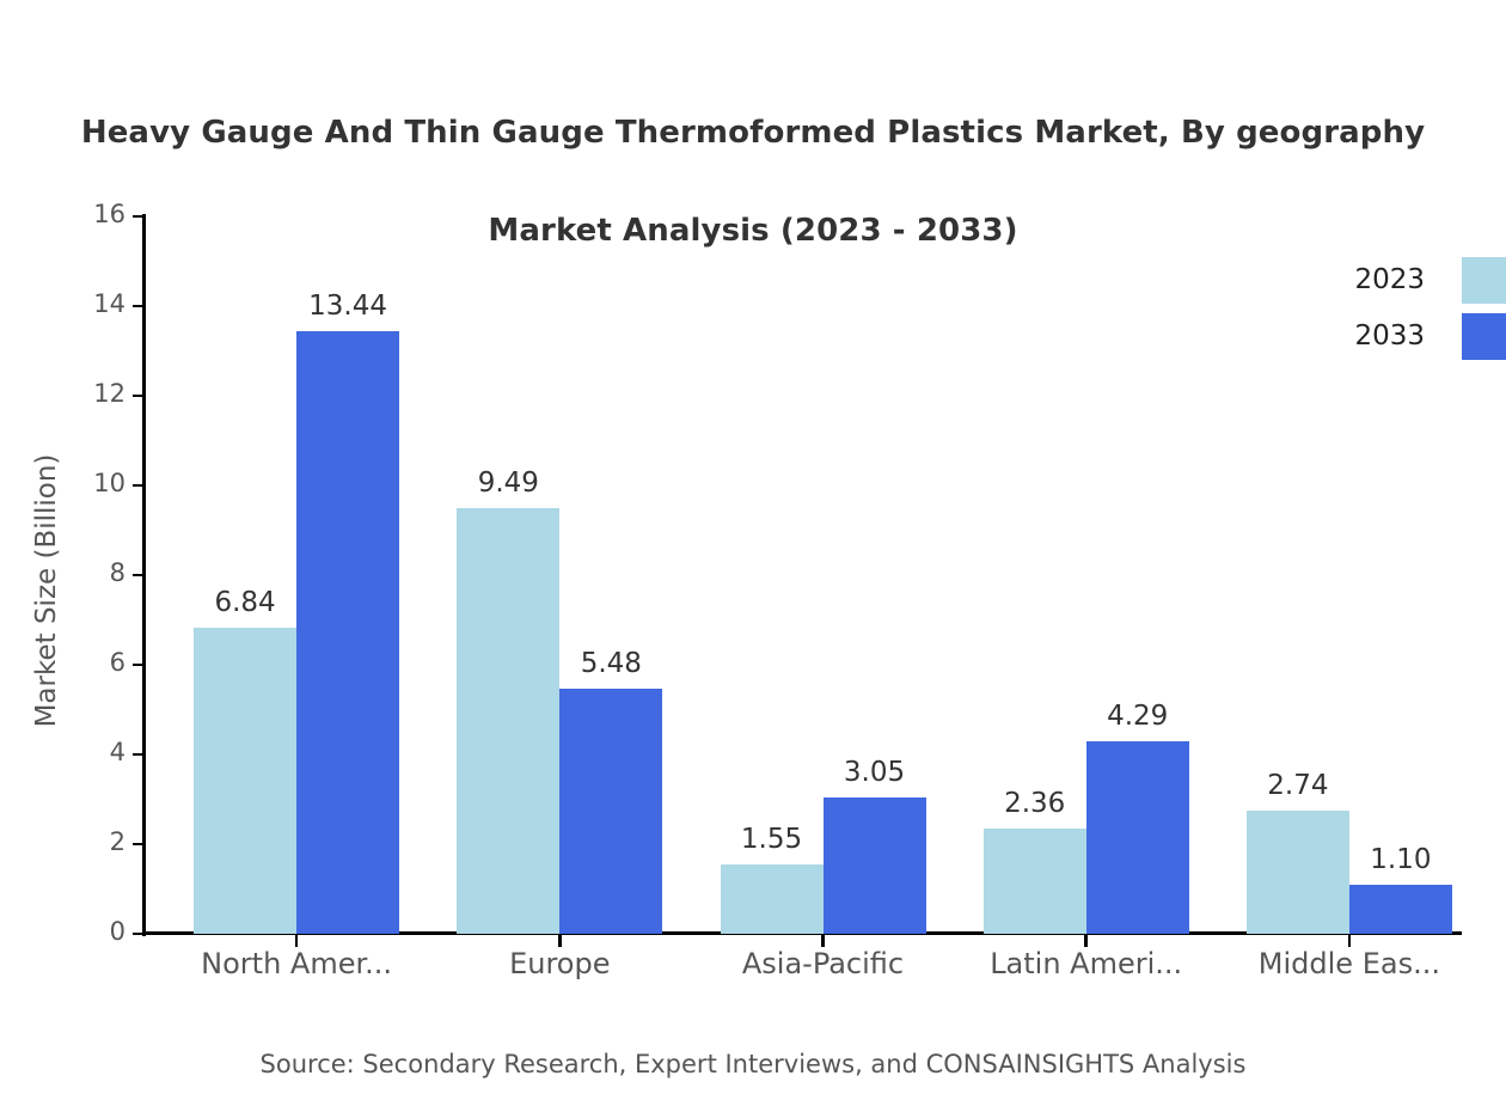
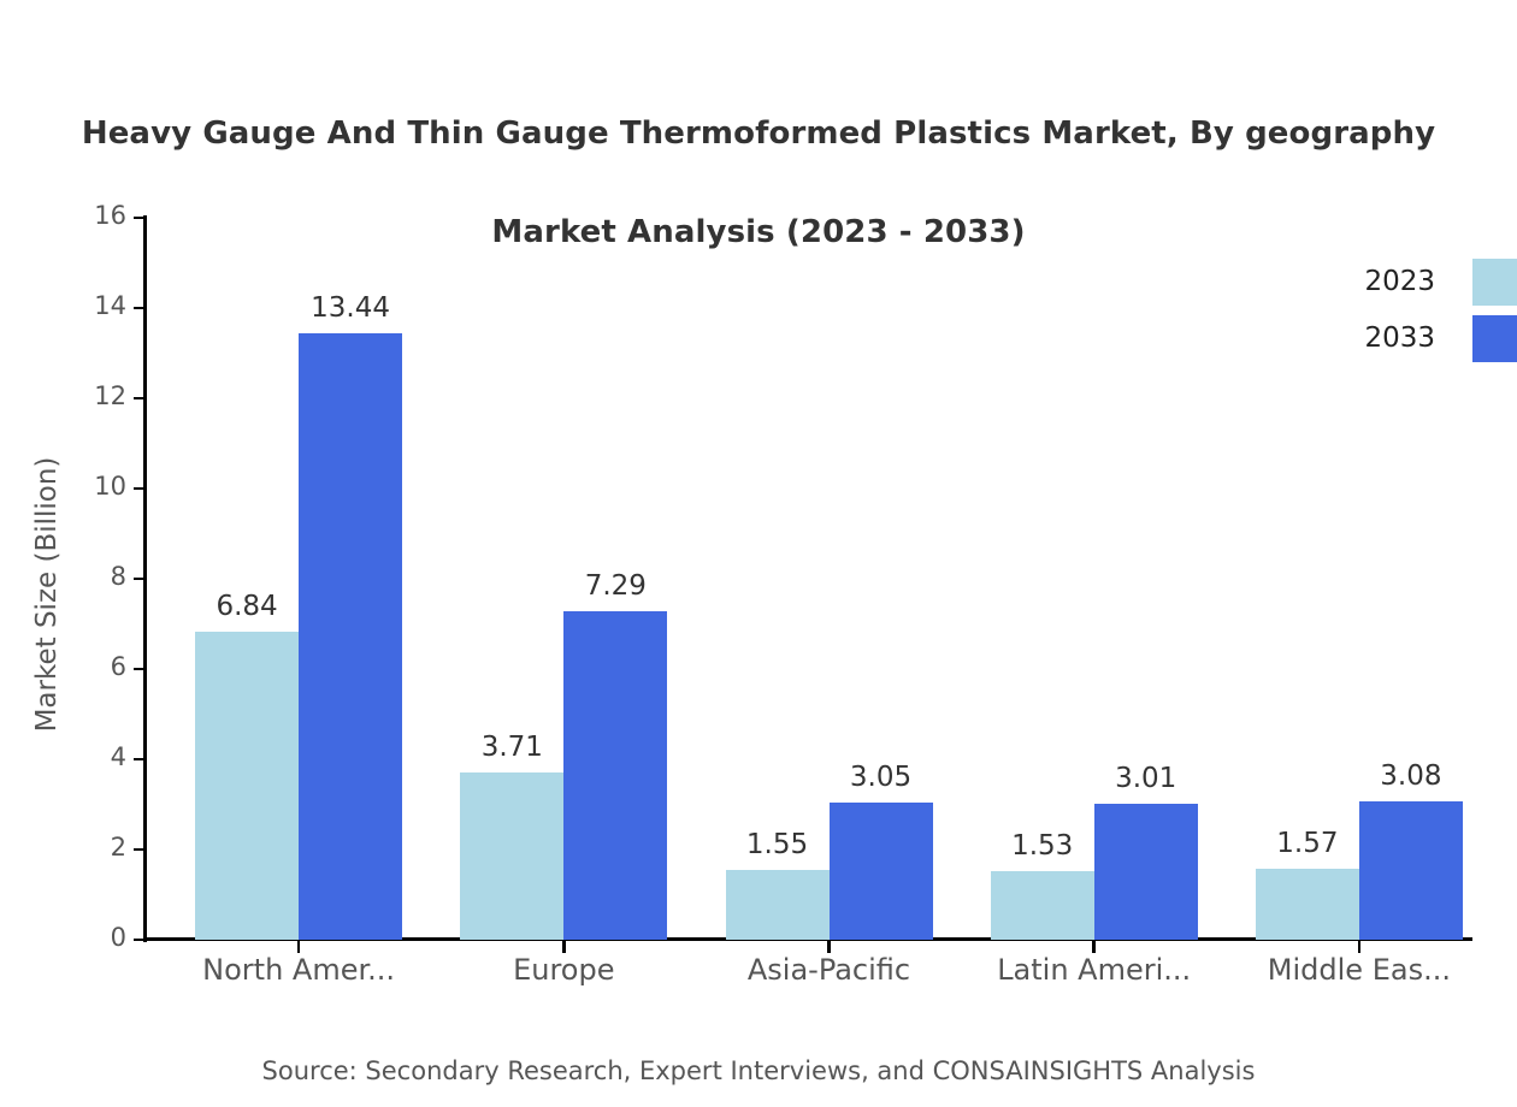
2023/Europe: 9.49 -> 3.71
2033/Europe: 5.48 -> 7.29
2023/Latin Ameri...: 2.36 -> 1.53
2033/Latin Ameri...: 4.29 -> 3.01
2023/Middle Eas...: 2.74 -> 1.57
2033/Middle Eas...: 1.10 -> 3.08
